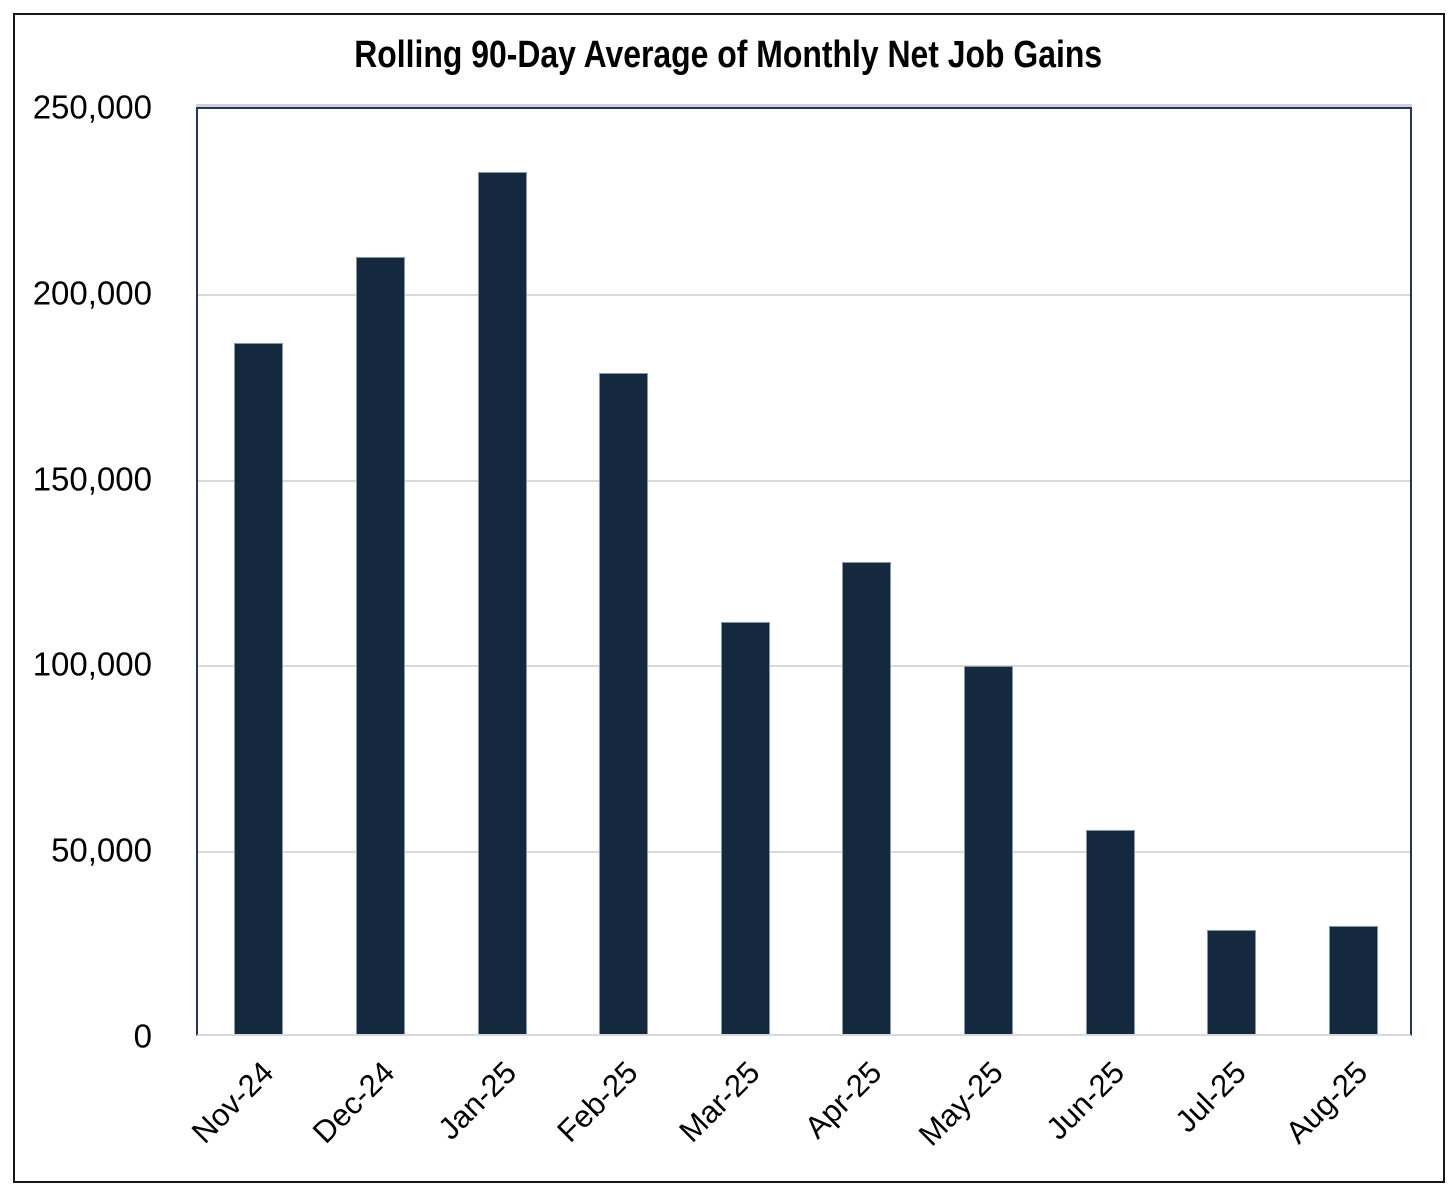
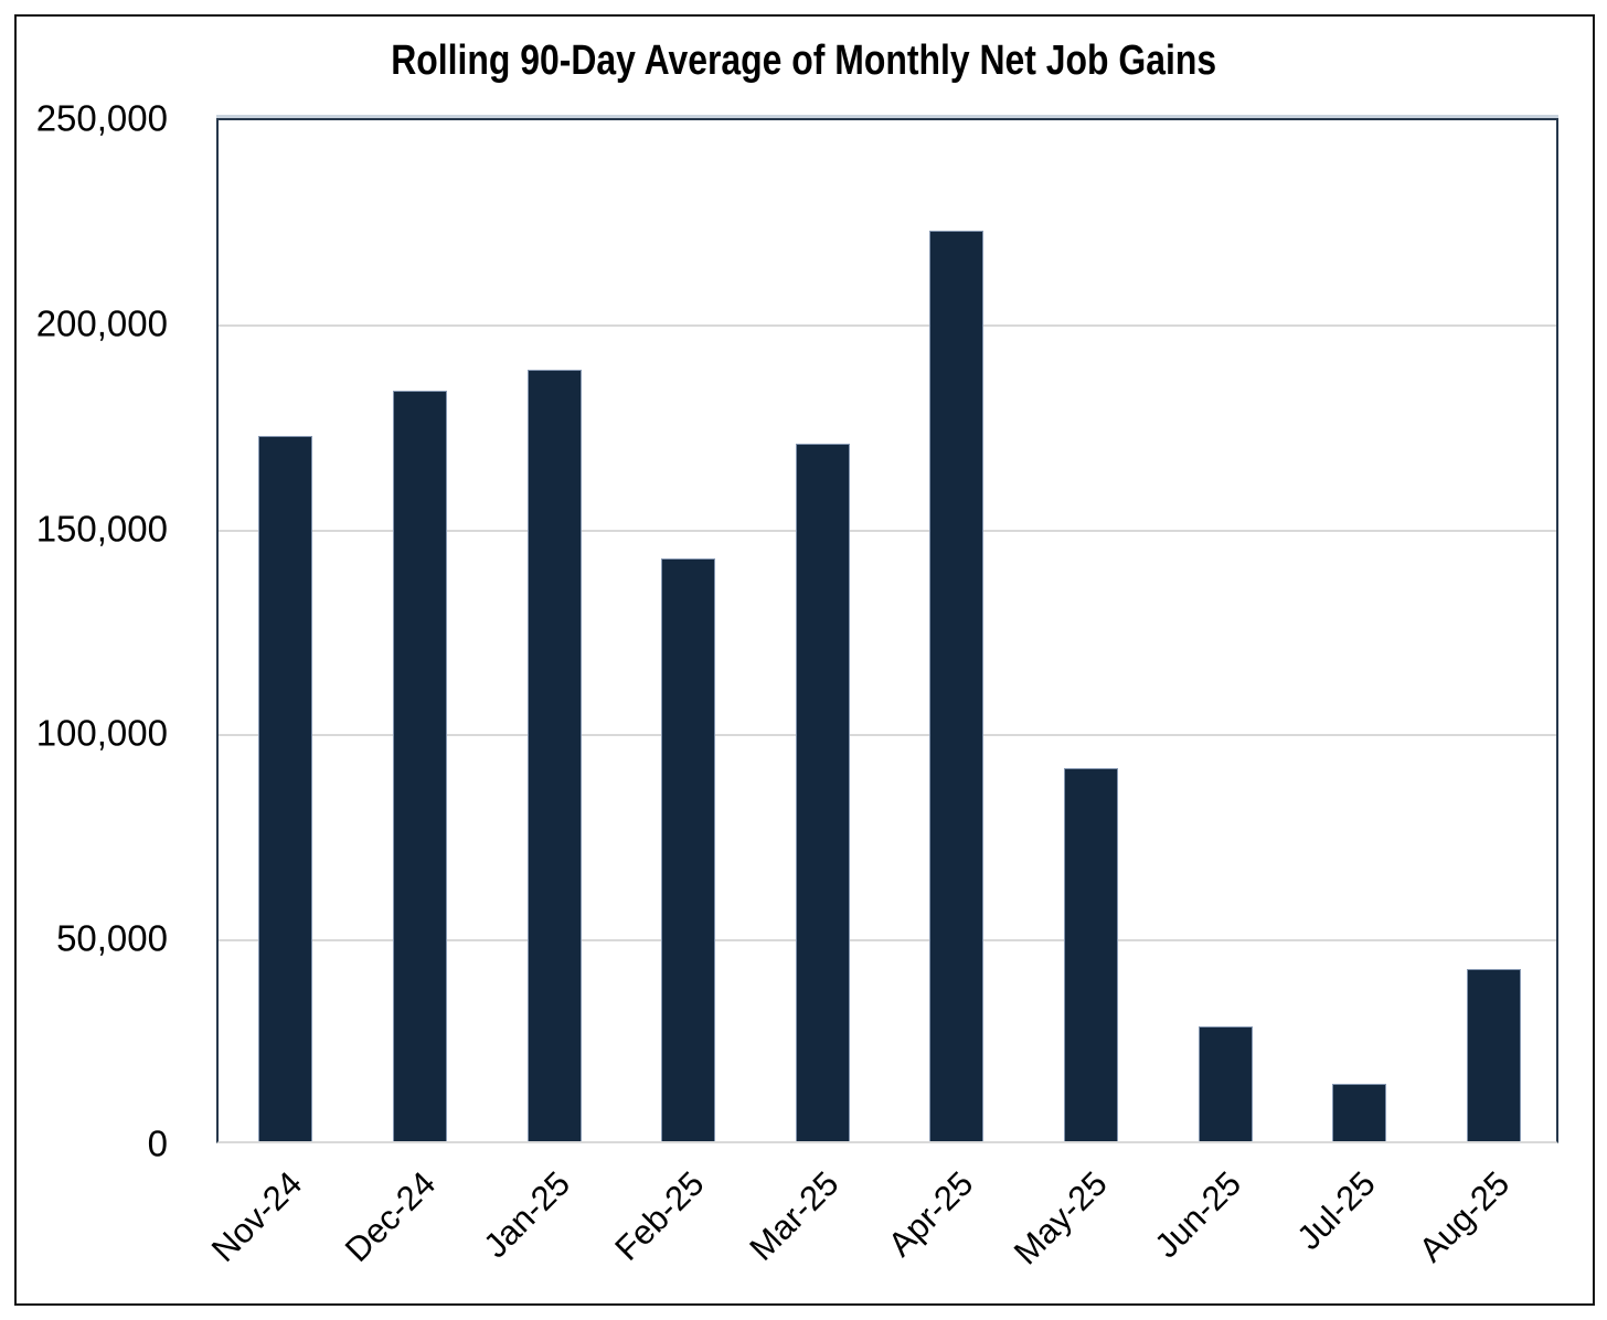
Nov-24: 186000 -> 172000
Dec-24: 209000 -> 183000
Jan-25: 232000 -> 188000
Feb-25: 178000 -> 142000
Mar-25: 111000 -> 170000
Apr-25: 127000 -> 222000
May-25: 99000 -> 91000
Jun-25: 55000 -> 28000
Jul-25: 28000 -> 14000
Aug-25: 29000 -> 42000
